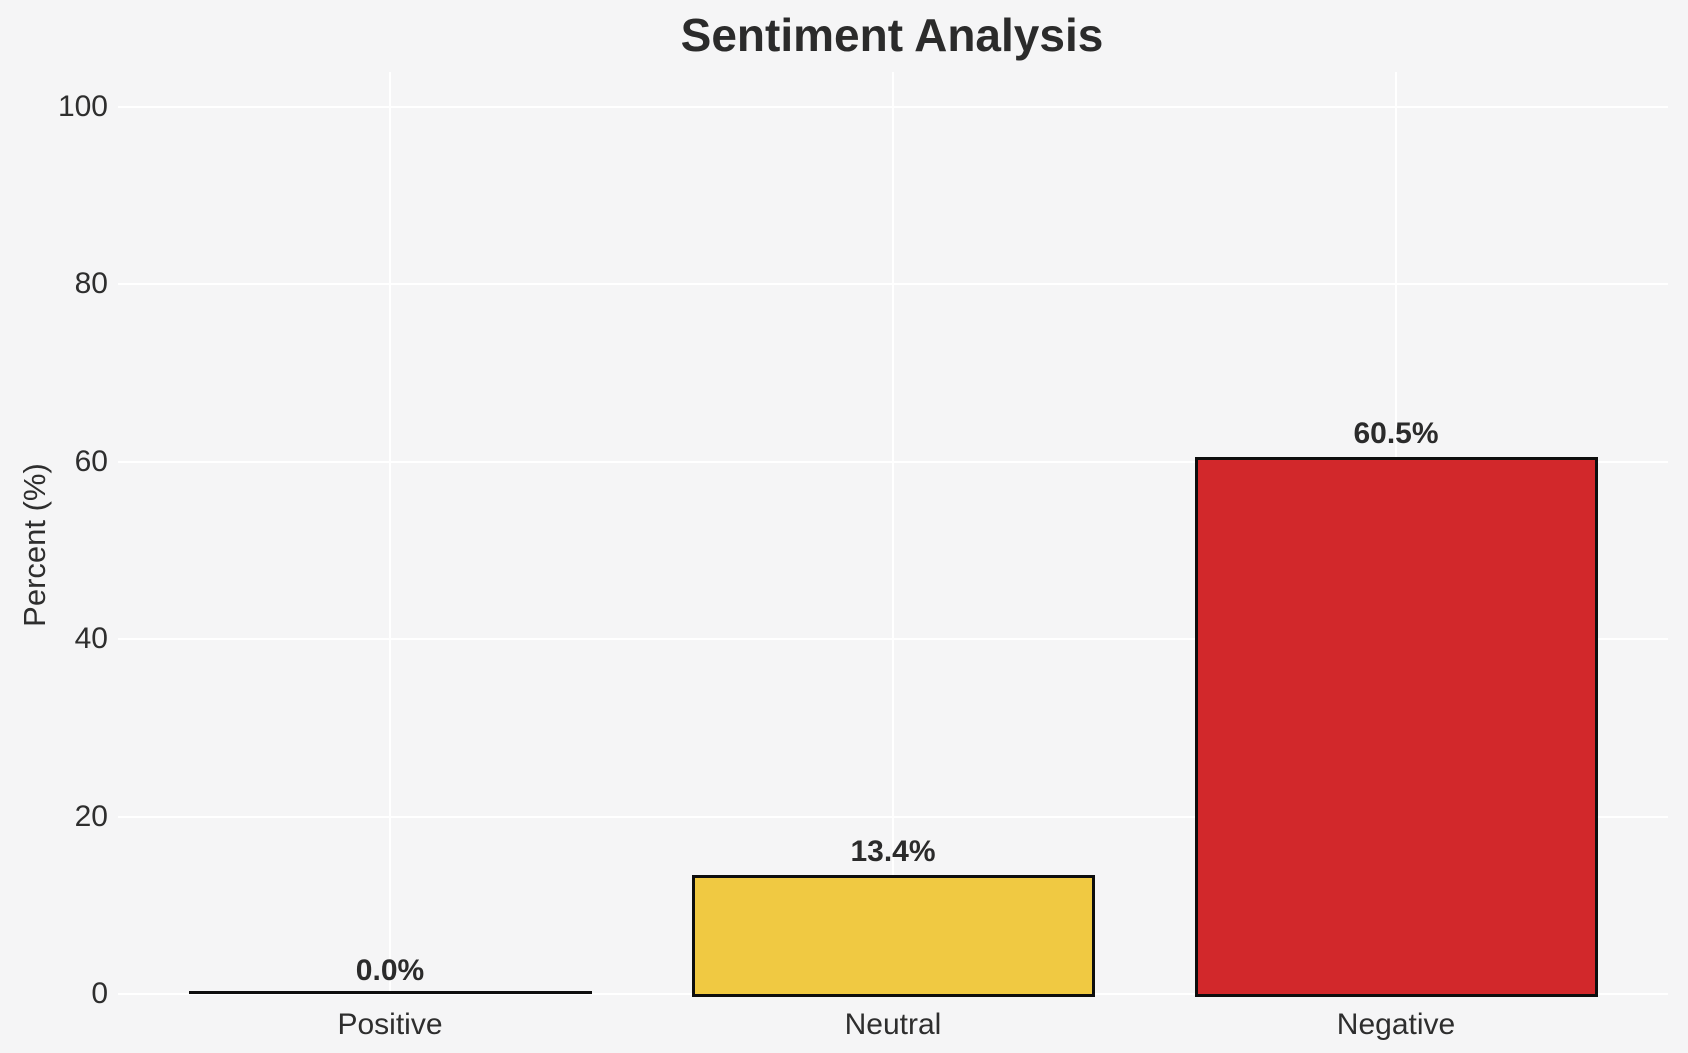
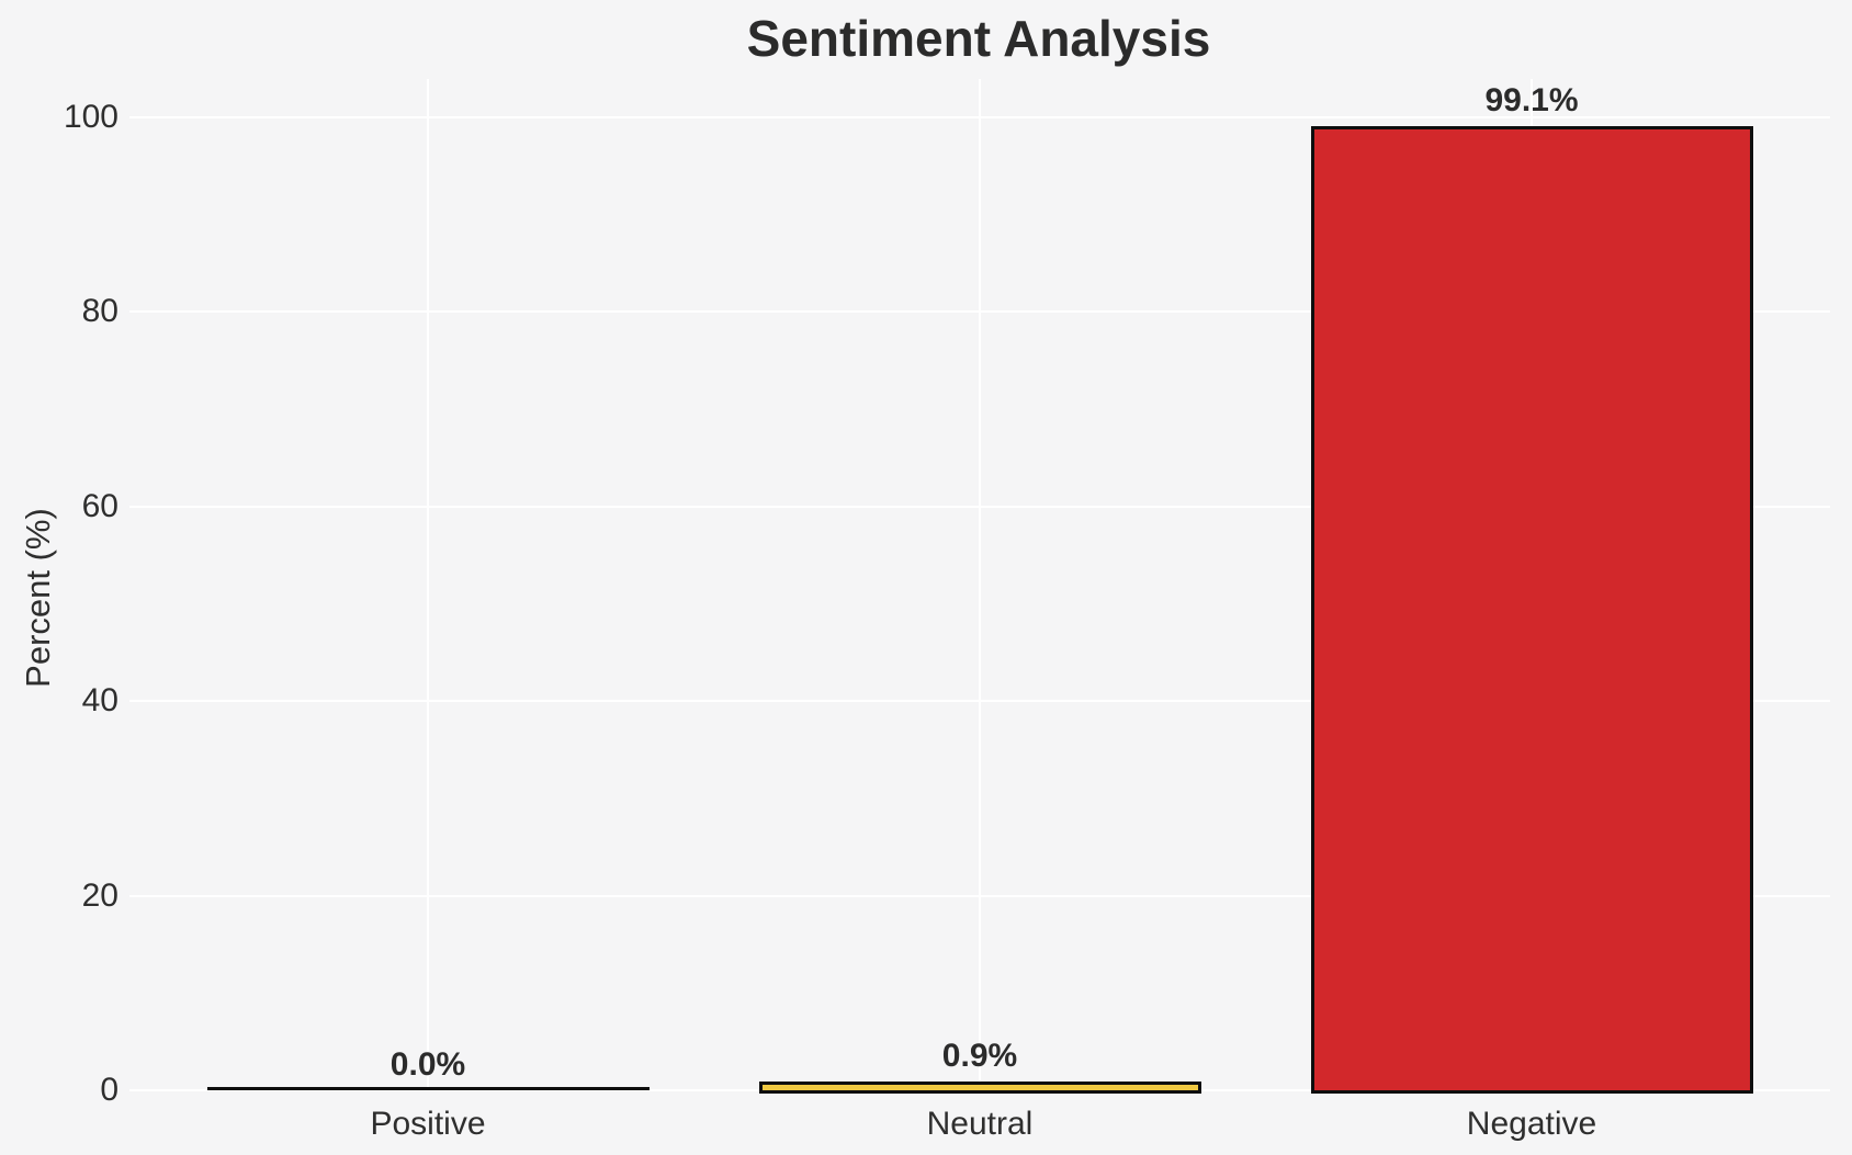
Neutral: 13.4% -> 0.9%
Negative: 60.5% -> 99.1%
